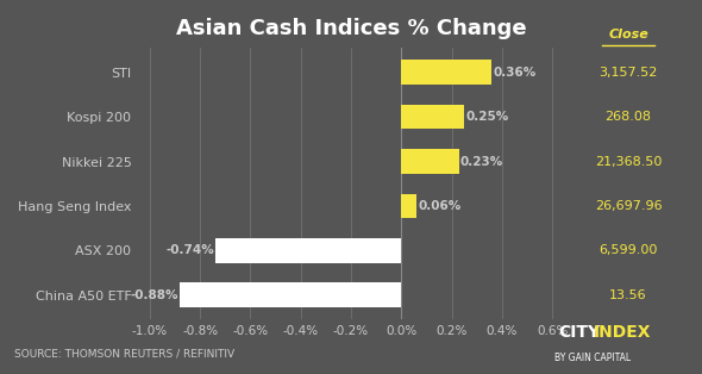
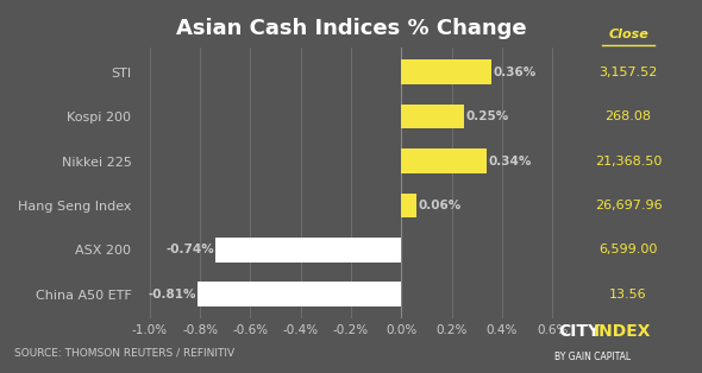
Nikkei 225: 0.23% -> 0.34%
China A50 ETF: -0.88% -> -0.81%
